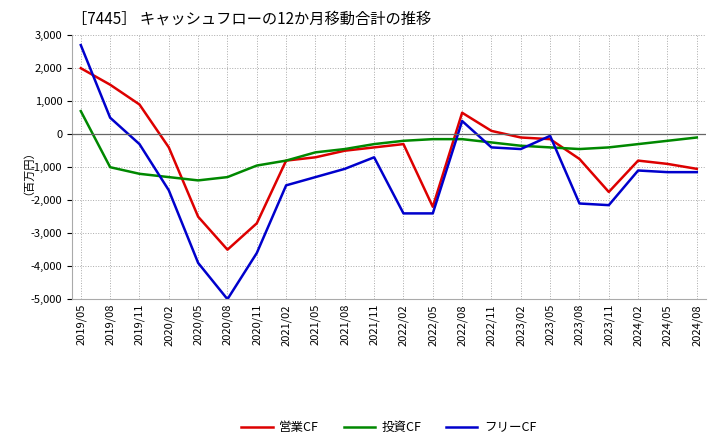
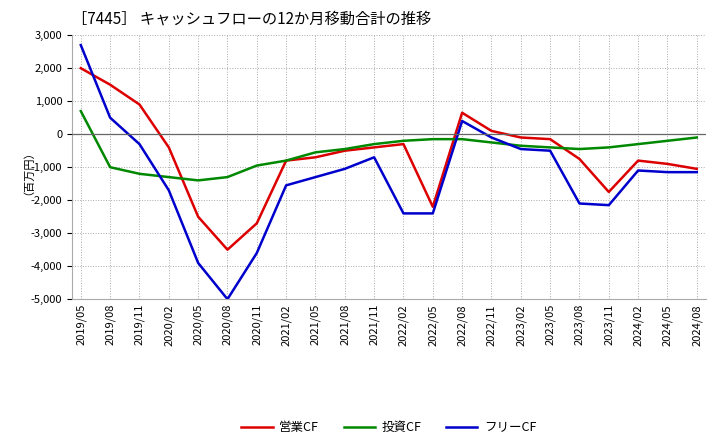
フリーCF/2022/11: -400 -> -100
フリーCF/2023/05: -50 -> -500
